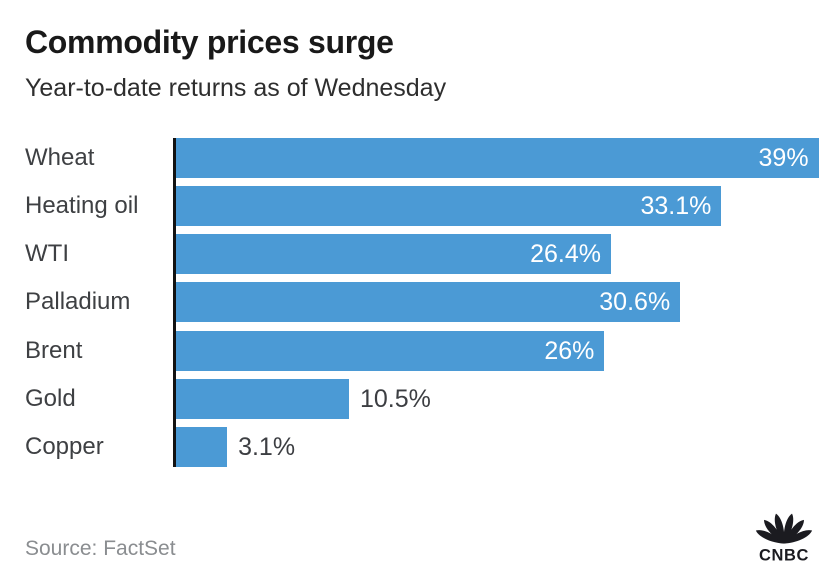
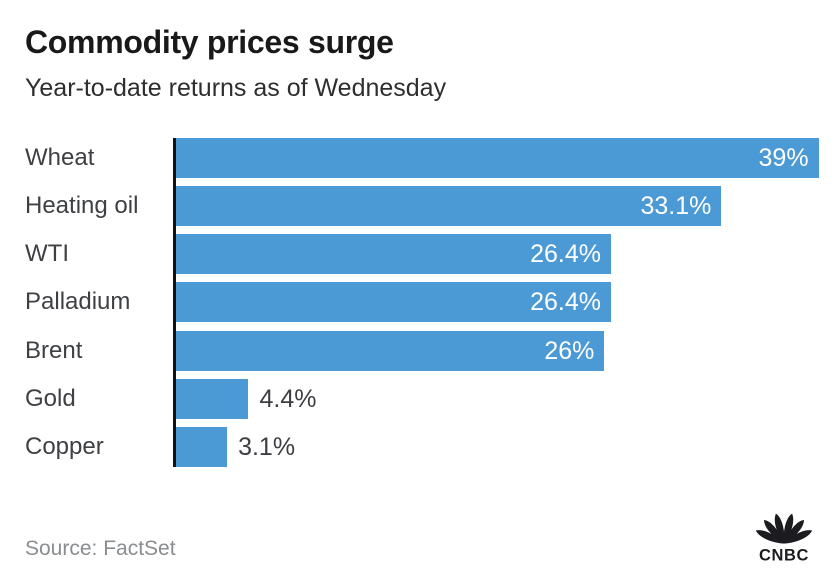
Palladium: 30.6% -> 26.4%
Gold: 10.5% -> 4.4%
